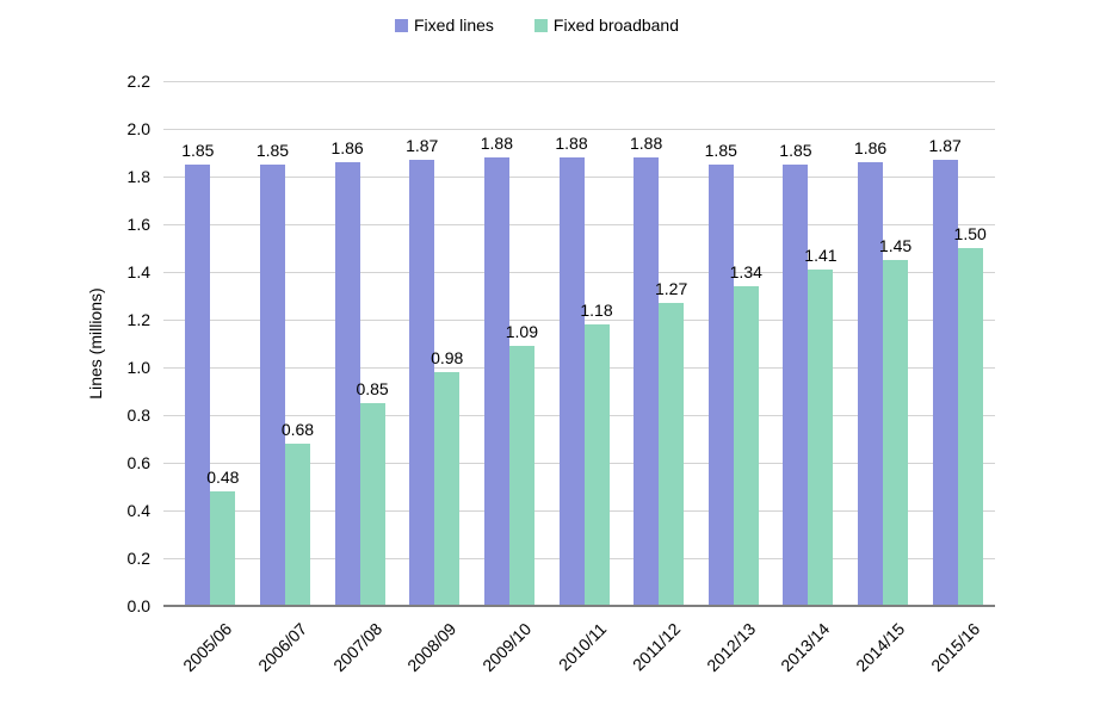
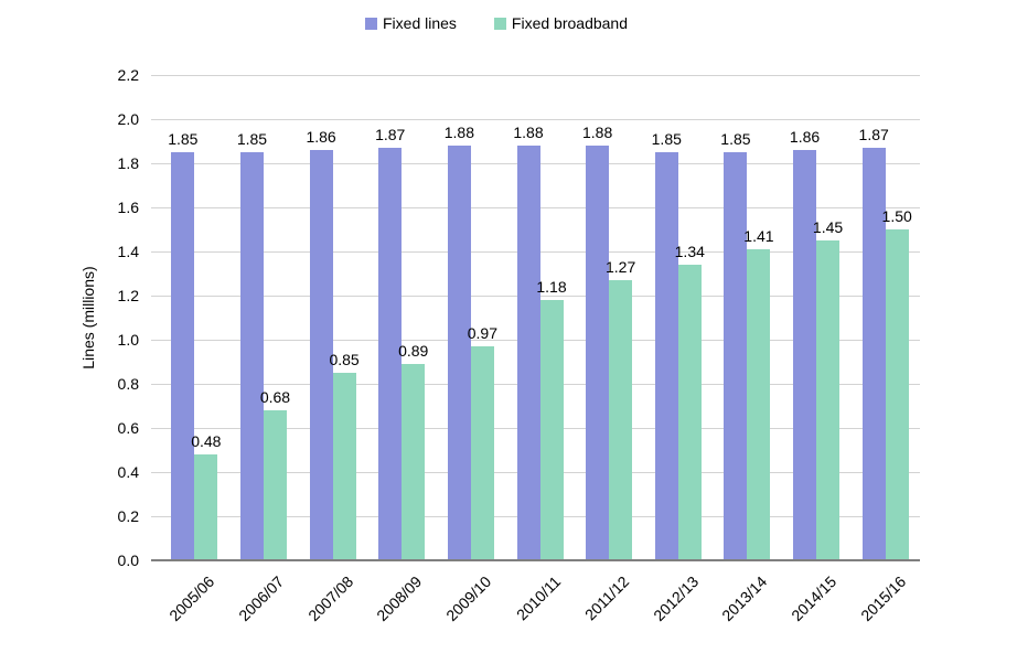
Fixed broadband/2008/09: 0.98 -> 0.89
Fixed broadband/2009/10: 1.09 -> 0.97
